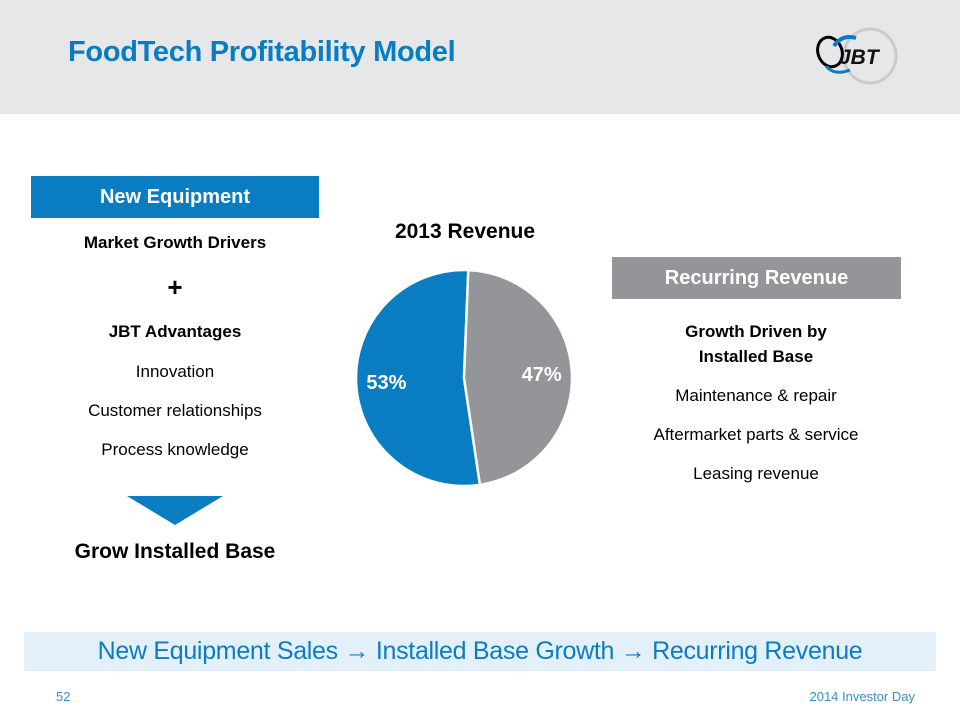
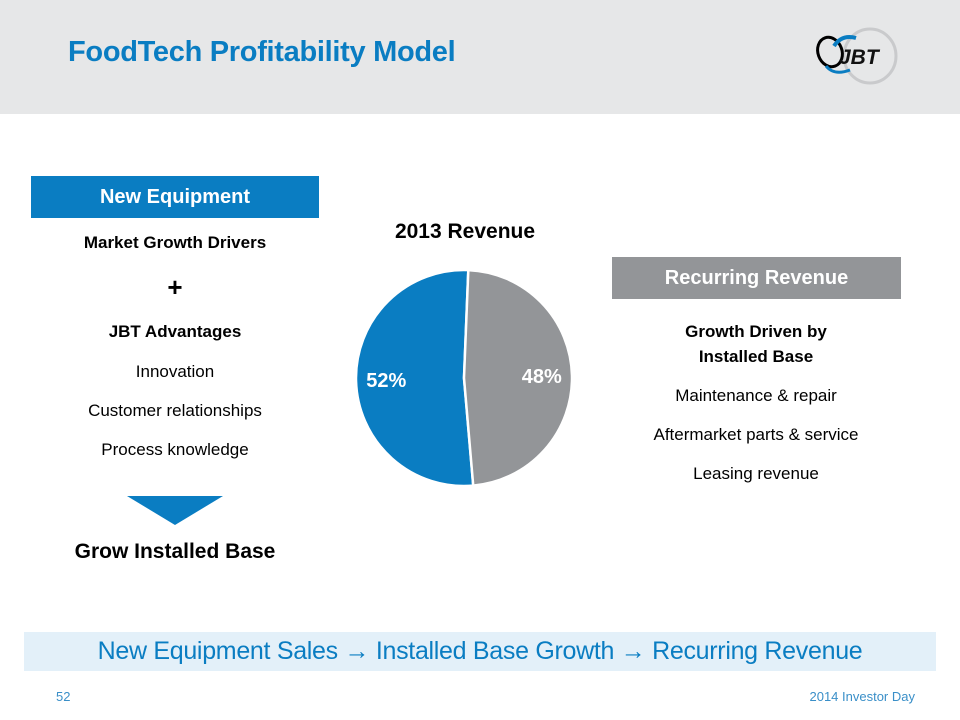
New Equipment: 53% -> 52%
Recurring Revenue: 47% -> 48%
